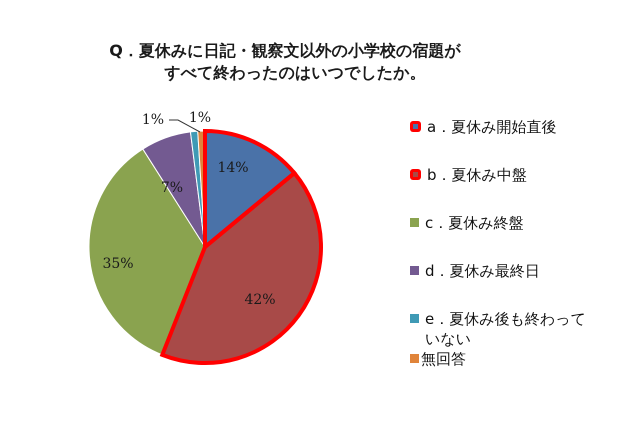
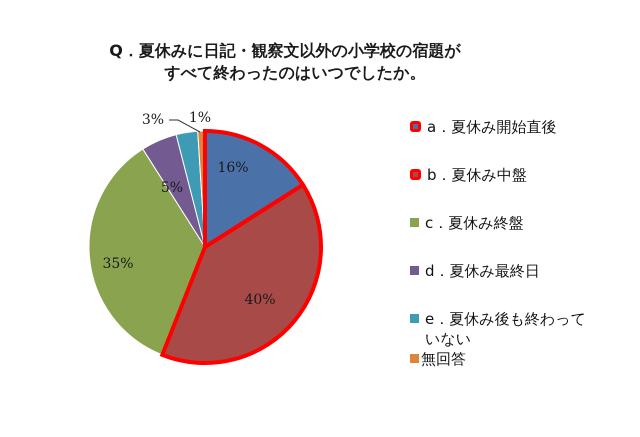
a．夏休み開始直後: 14% -> 16%
b．夏休み中盤: 42% -> 40%
d．夏休み最終日: 7% -> 5%
e．夏休み後も終わっていない: 1% -> 3%
